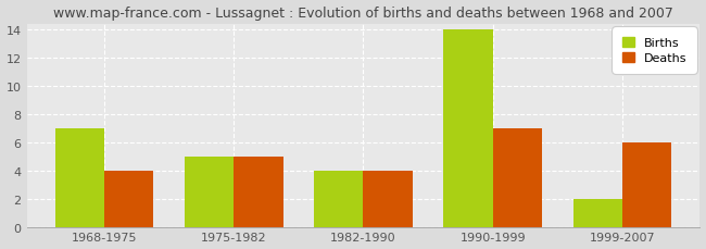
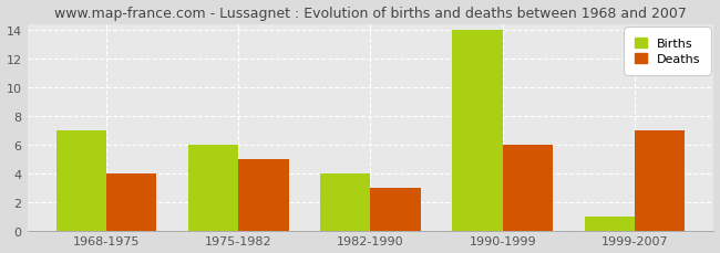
Births/1975-1982: 5 -> 6
Deaths/1982-1990: 4 -> 3
Deaths/1990-1999: 7 -> 6
Births/1999-2007: 2 -> 1
Deaths/1999-2007: 6 -> 7
